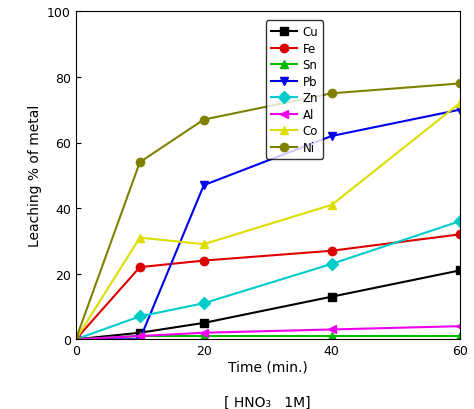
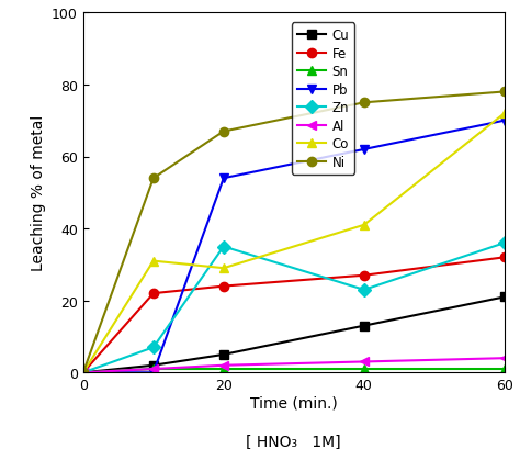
Pb/20: 47 -> 54
Zn/20: 11 -> 35
